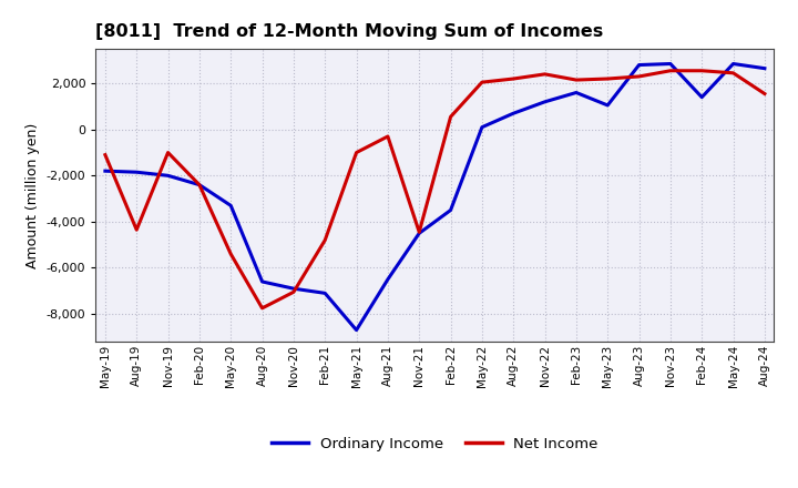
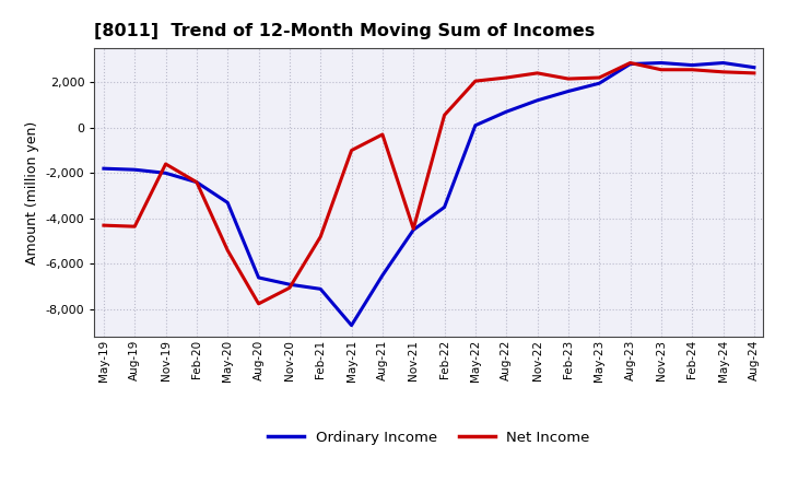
Net Income/May-19: -1,100 -> -4,300
Net Income/Nov-19: -1,000 -> -1,600
Ordinary Income/May-23: 1,050 -> 1,950
Net Income/Aug-23: 2,300 -> 2,850
Ordinary Income/Feb-24: 1,400 -> 2,750
Net Income/Aug-24: 1,550 -> 2,400
